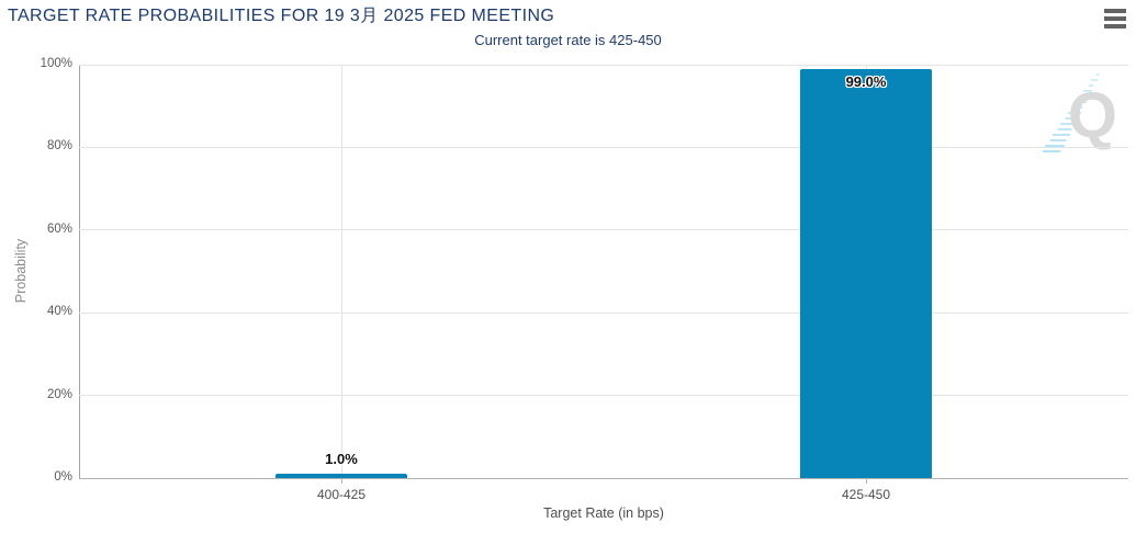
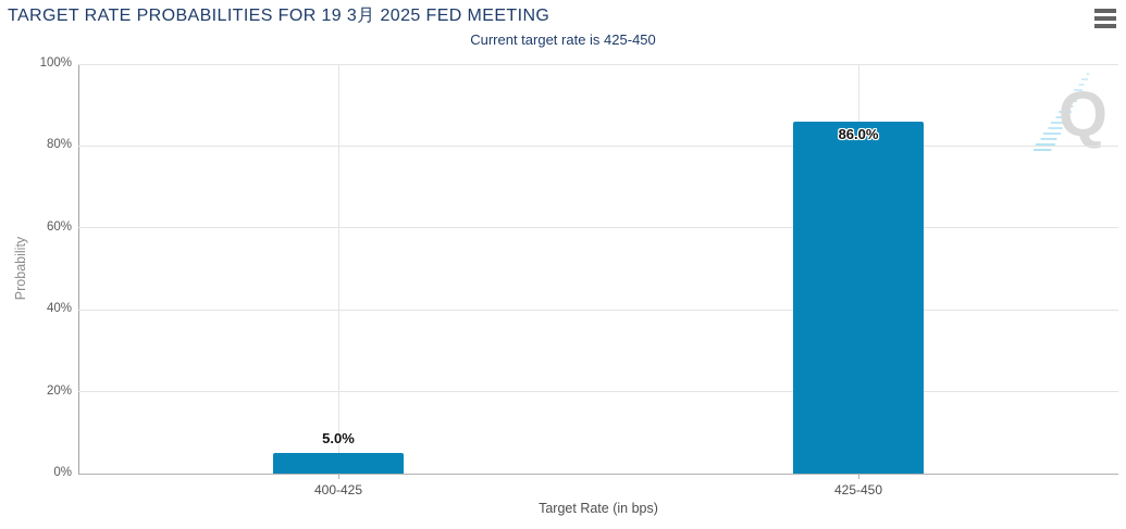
400-425: 1.0% -> 5.0%
425-450: 99.0% -> 86.0%
